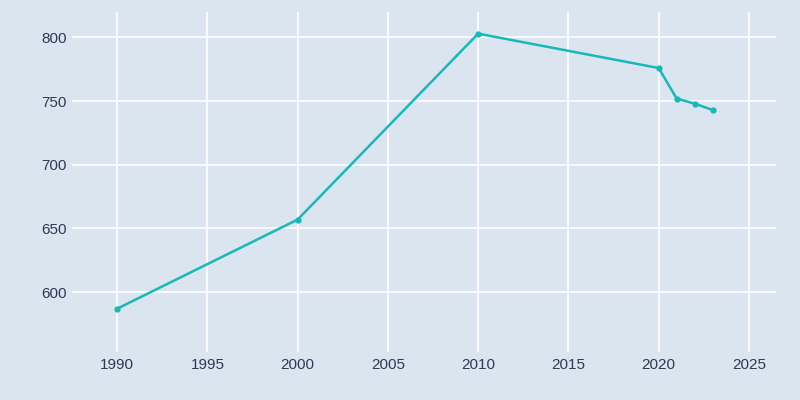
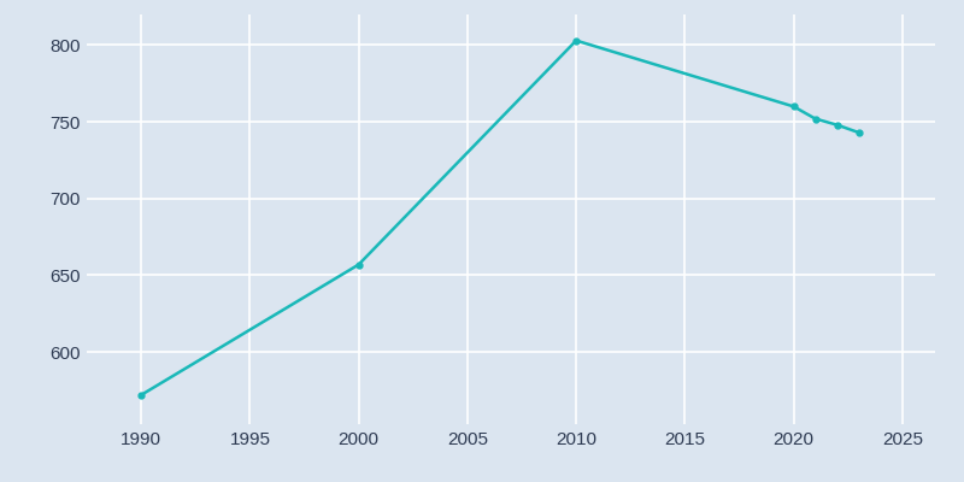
1990: 587 -> 572
2020: 776 -> 760
